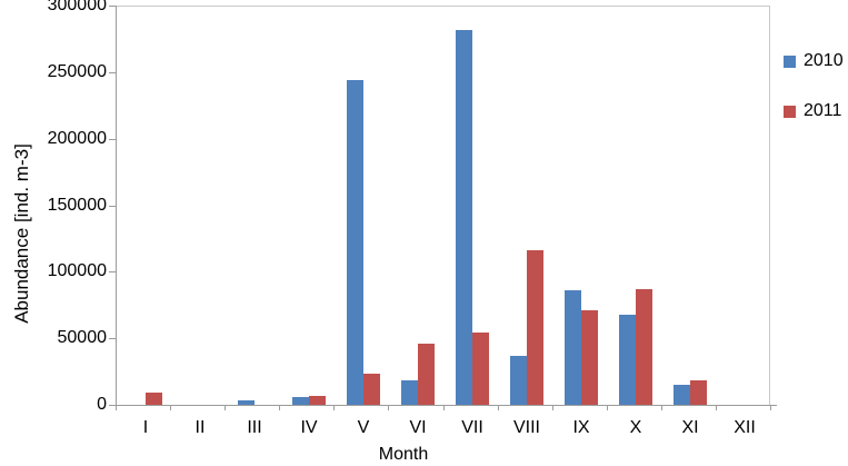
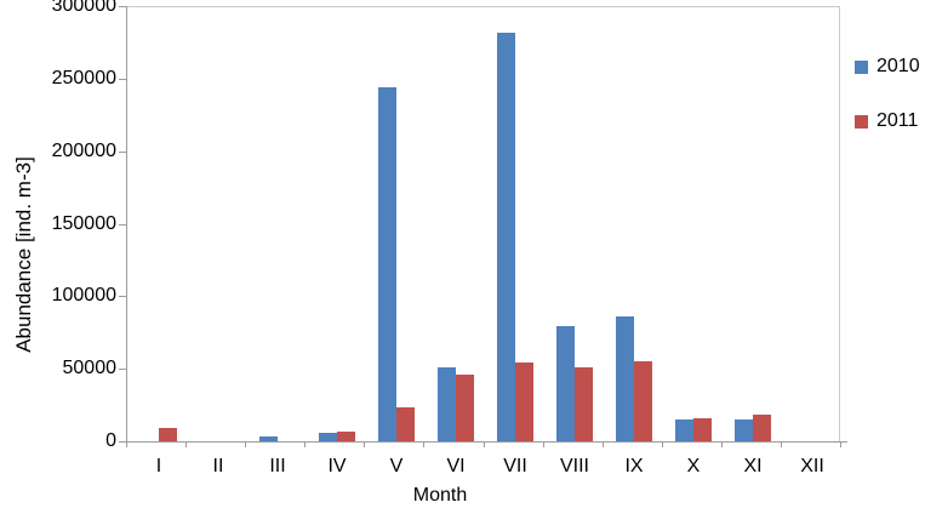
2010/VI: 18000 -> 51000
2010/VIII: 37000 -> 79000
2011/VIII: 116000 -> 51000
2011/IX: 71000 -> 55000
2010/X: 68000 -> 15000
2011/X: 87000 -> 16000
